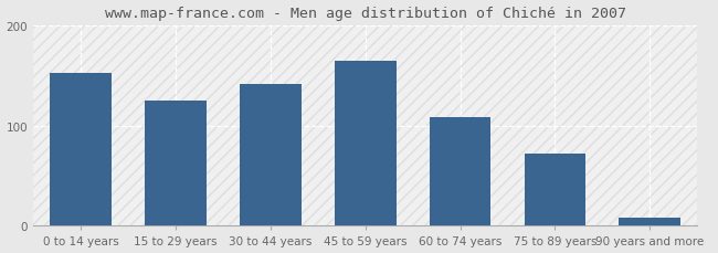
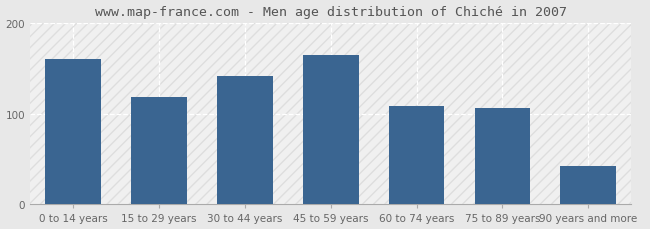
0 to 14 years: 152 -> 160
15 to 29 years: 125 -> 118
75 to 89 years: 72 -> 106
90 years and more: 8 -> 42
